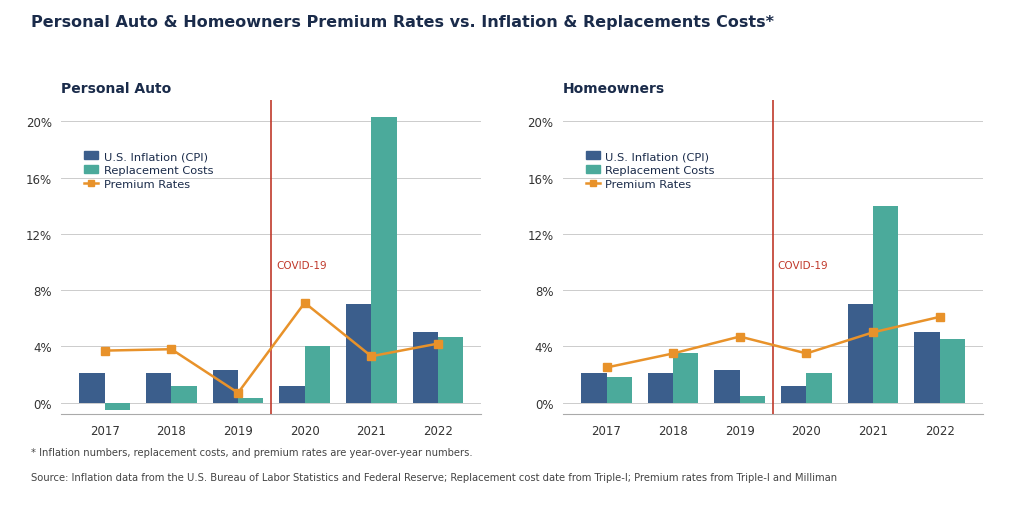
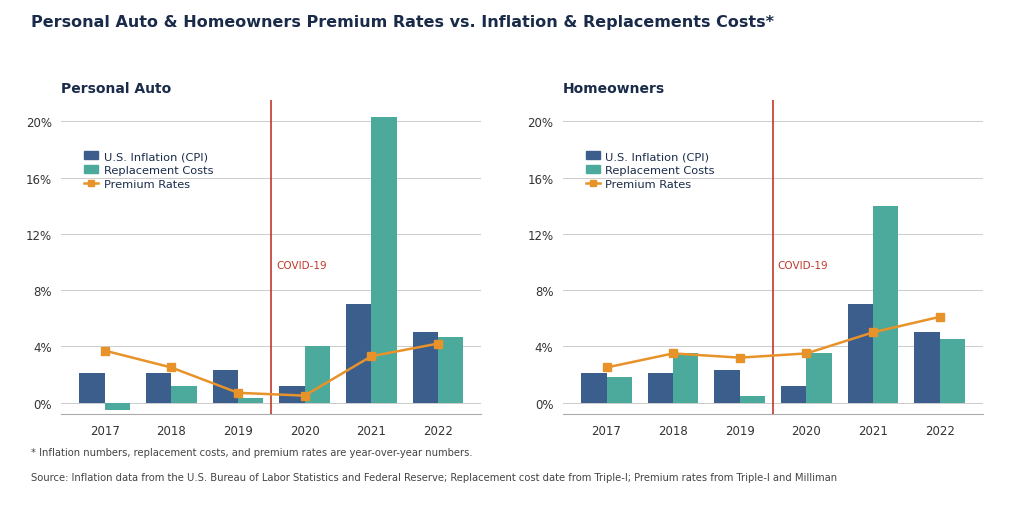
Personal Auto/Premium Rates/2018: 3.8% -> 2.5%
Personal Auto/Premium Rates/2020: 7.1% -> 0.5%
Homeowners/Premium Rates/2019: 4.7% -> 3.2%
Homeowners/Replacement Costs/2020: 2.1% -> 3.5%
